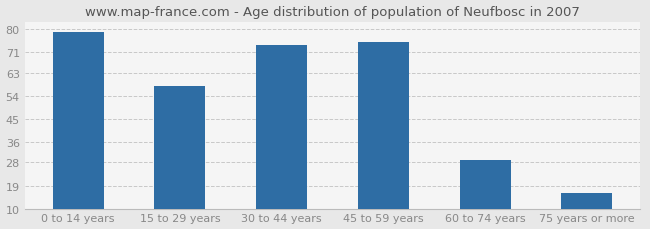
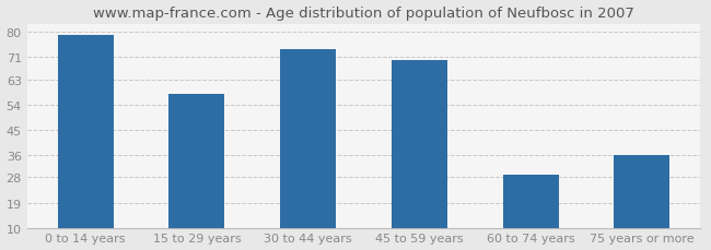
45 to 59 years: 75 -> 70
75 years or more: 16 -> 36
